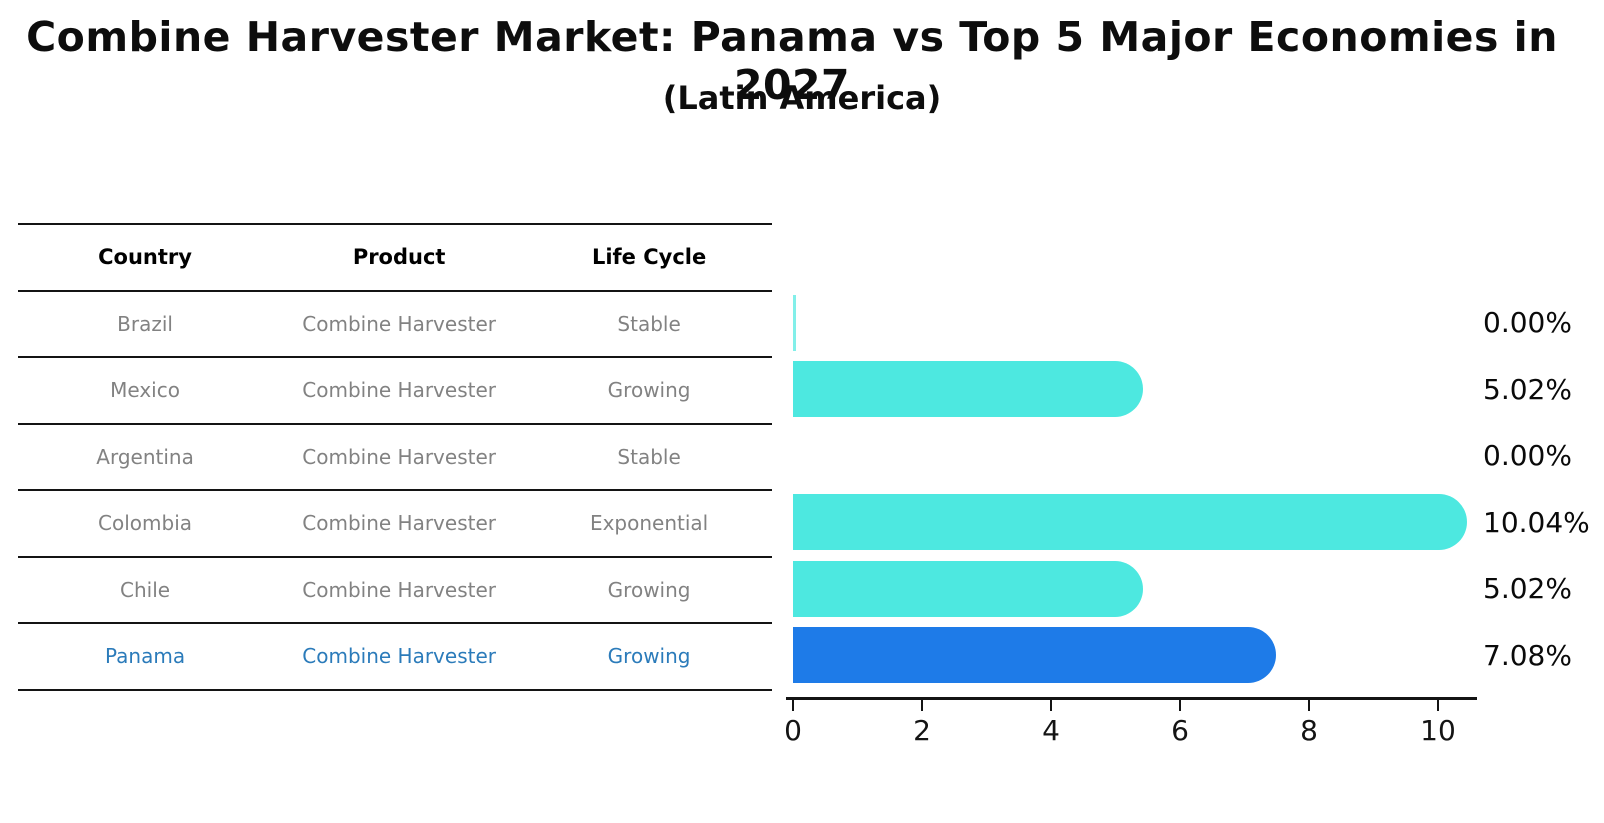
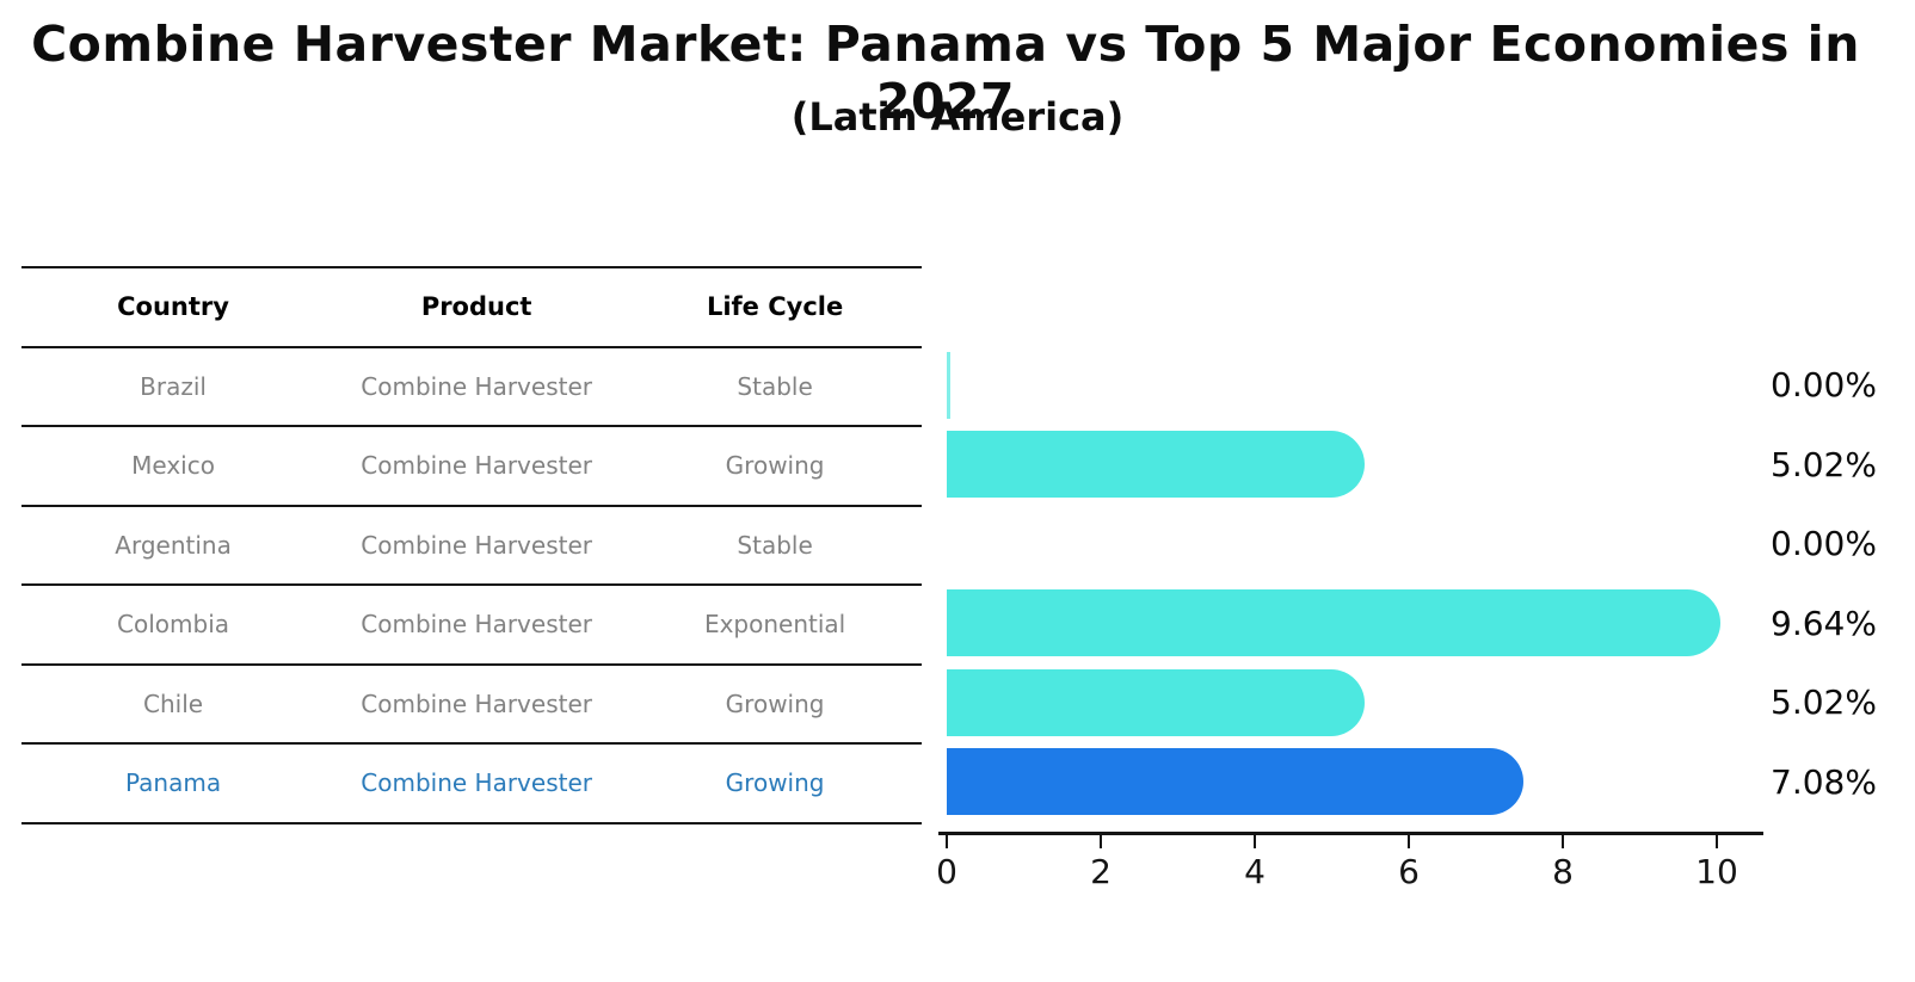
Colombia: 10.04% -> 9.64%
